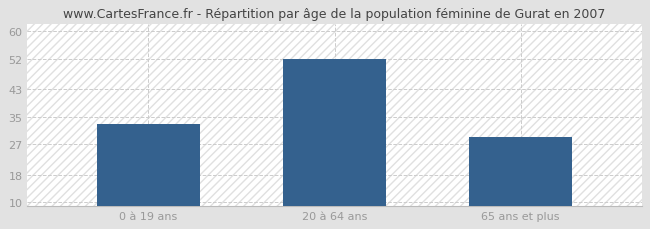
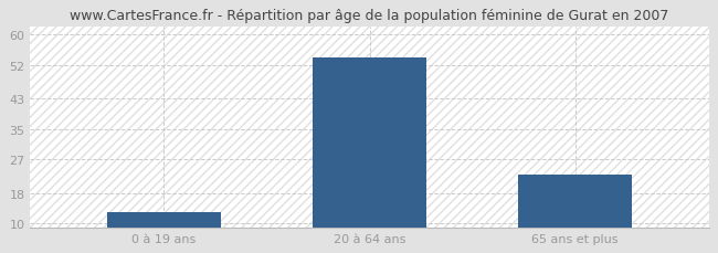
0 à 19 ans: 33 -> 13
20 à 64 ans: 52 -> 54
65 ans et plus: 29 -> 23
